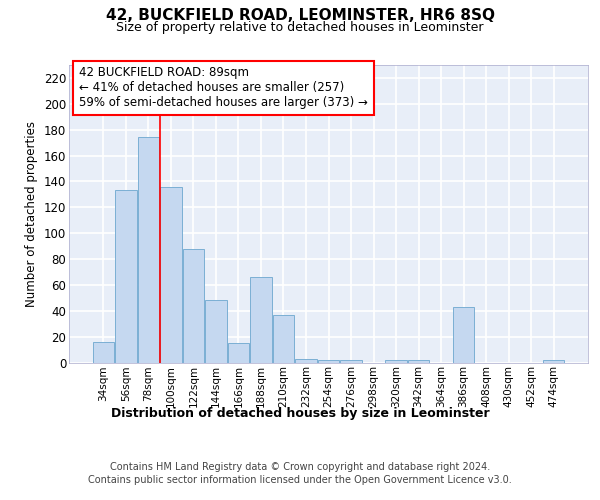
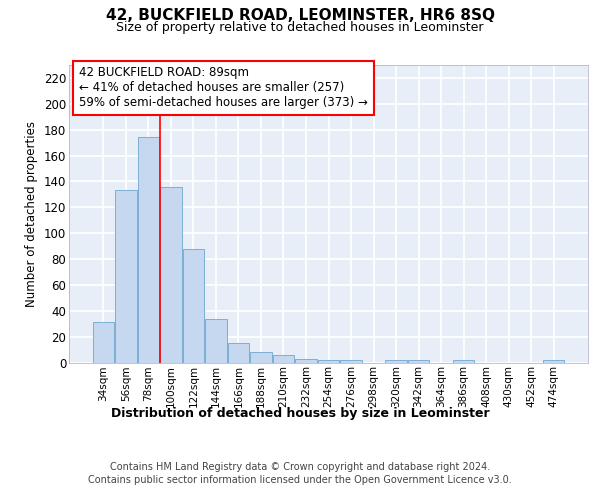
34sqm: 16 -> 31
144sqm: 48 -> 34
188sqm: 66 -> 8
210sqm: 37 -> 6
386sqm: 43 -> 2
